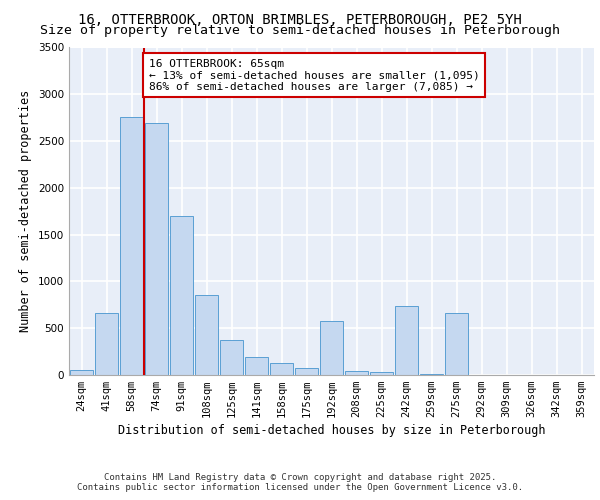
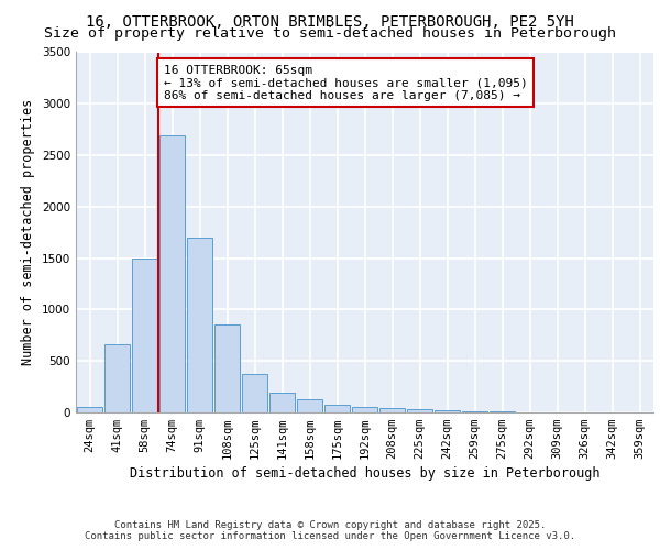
58sqm: 2760 -> 1500
192sqm: 580 -> 60
242sqm: 740 -> 20
275sqm: 660 -> 10
